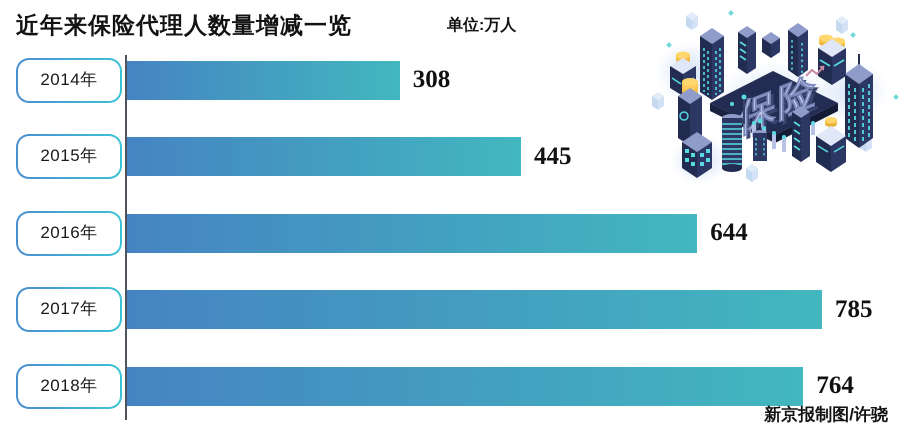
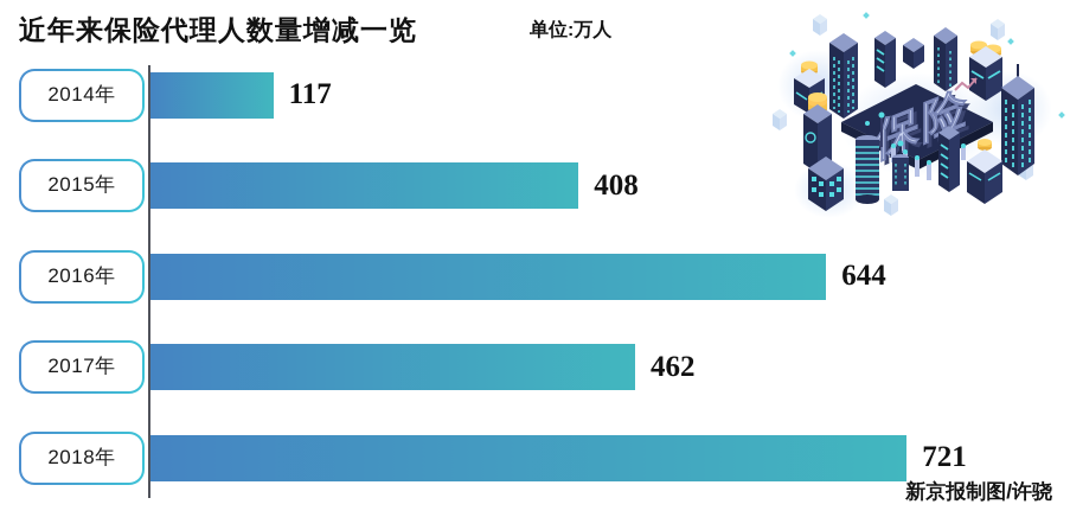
2014年: 308 -> 117
2015年: 445 -> 408
2017年: 785 -> 462
2018年: 764 -> 721
